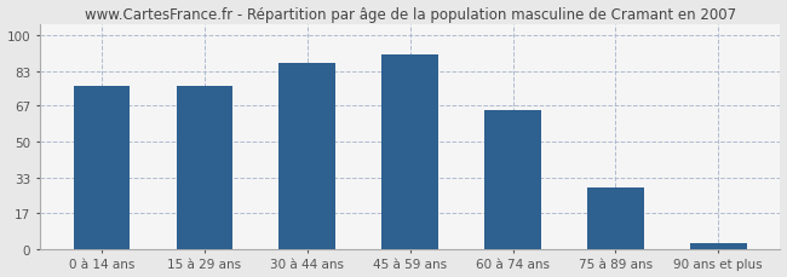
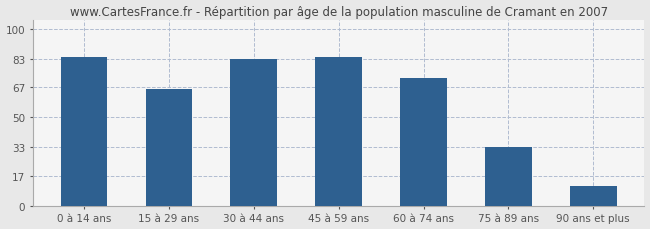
0 à 14 ans: 76 -> 84
15 à 29 ans: 76 -> 66
30 à 44 ans: 87 -> 83
45 à 59 ans: 91 -> 84
60 à 74 ans: 65 -> 72
75 à 89 ans: 29 -> 33
90 ans et plus: 3 -> 11
